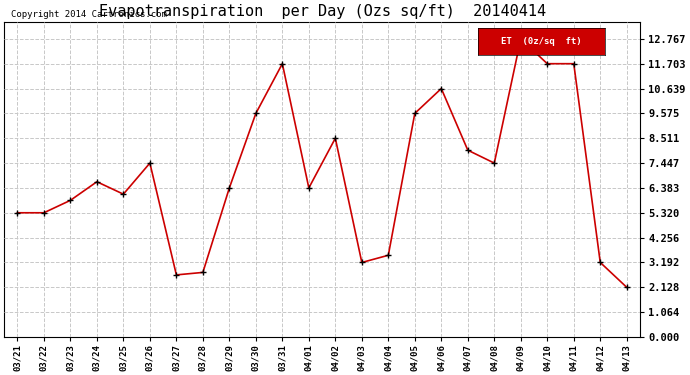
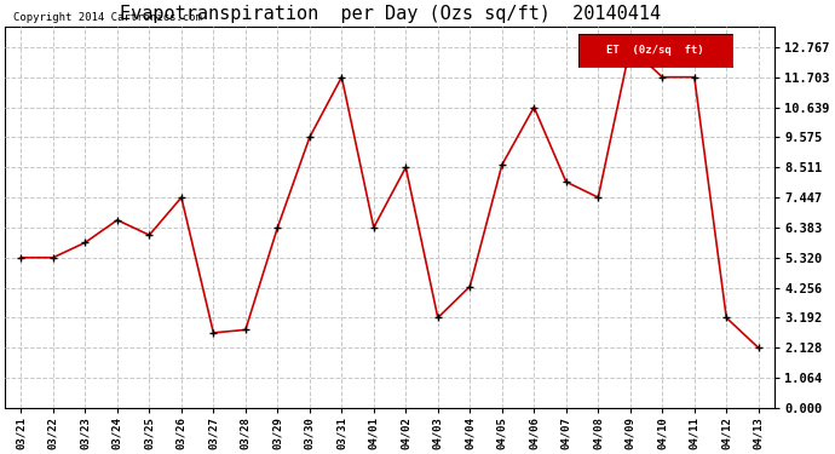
04/04: 3.50 -> 4.30
04/05: 9.57 -> 8.60
